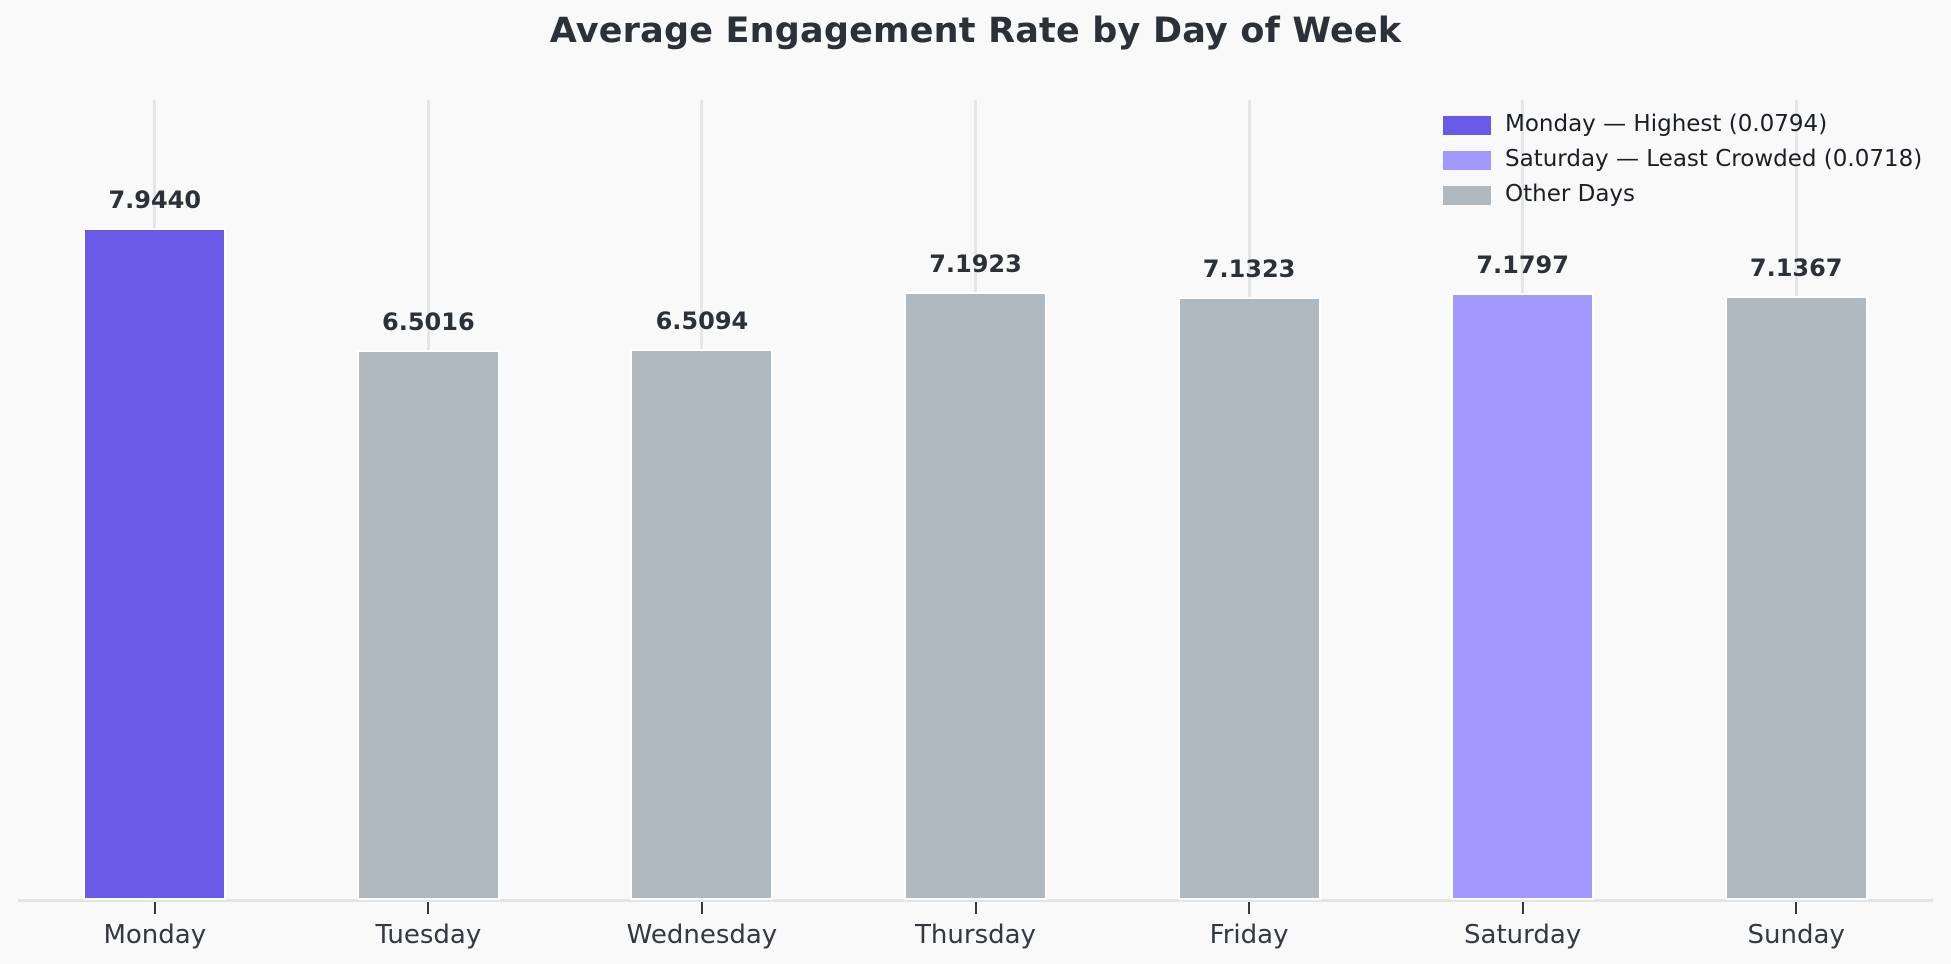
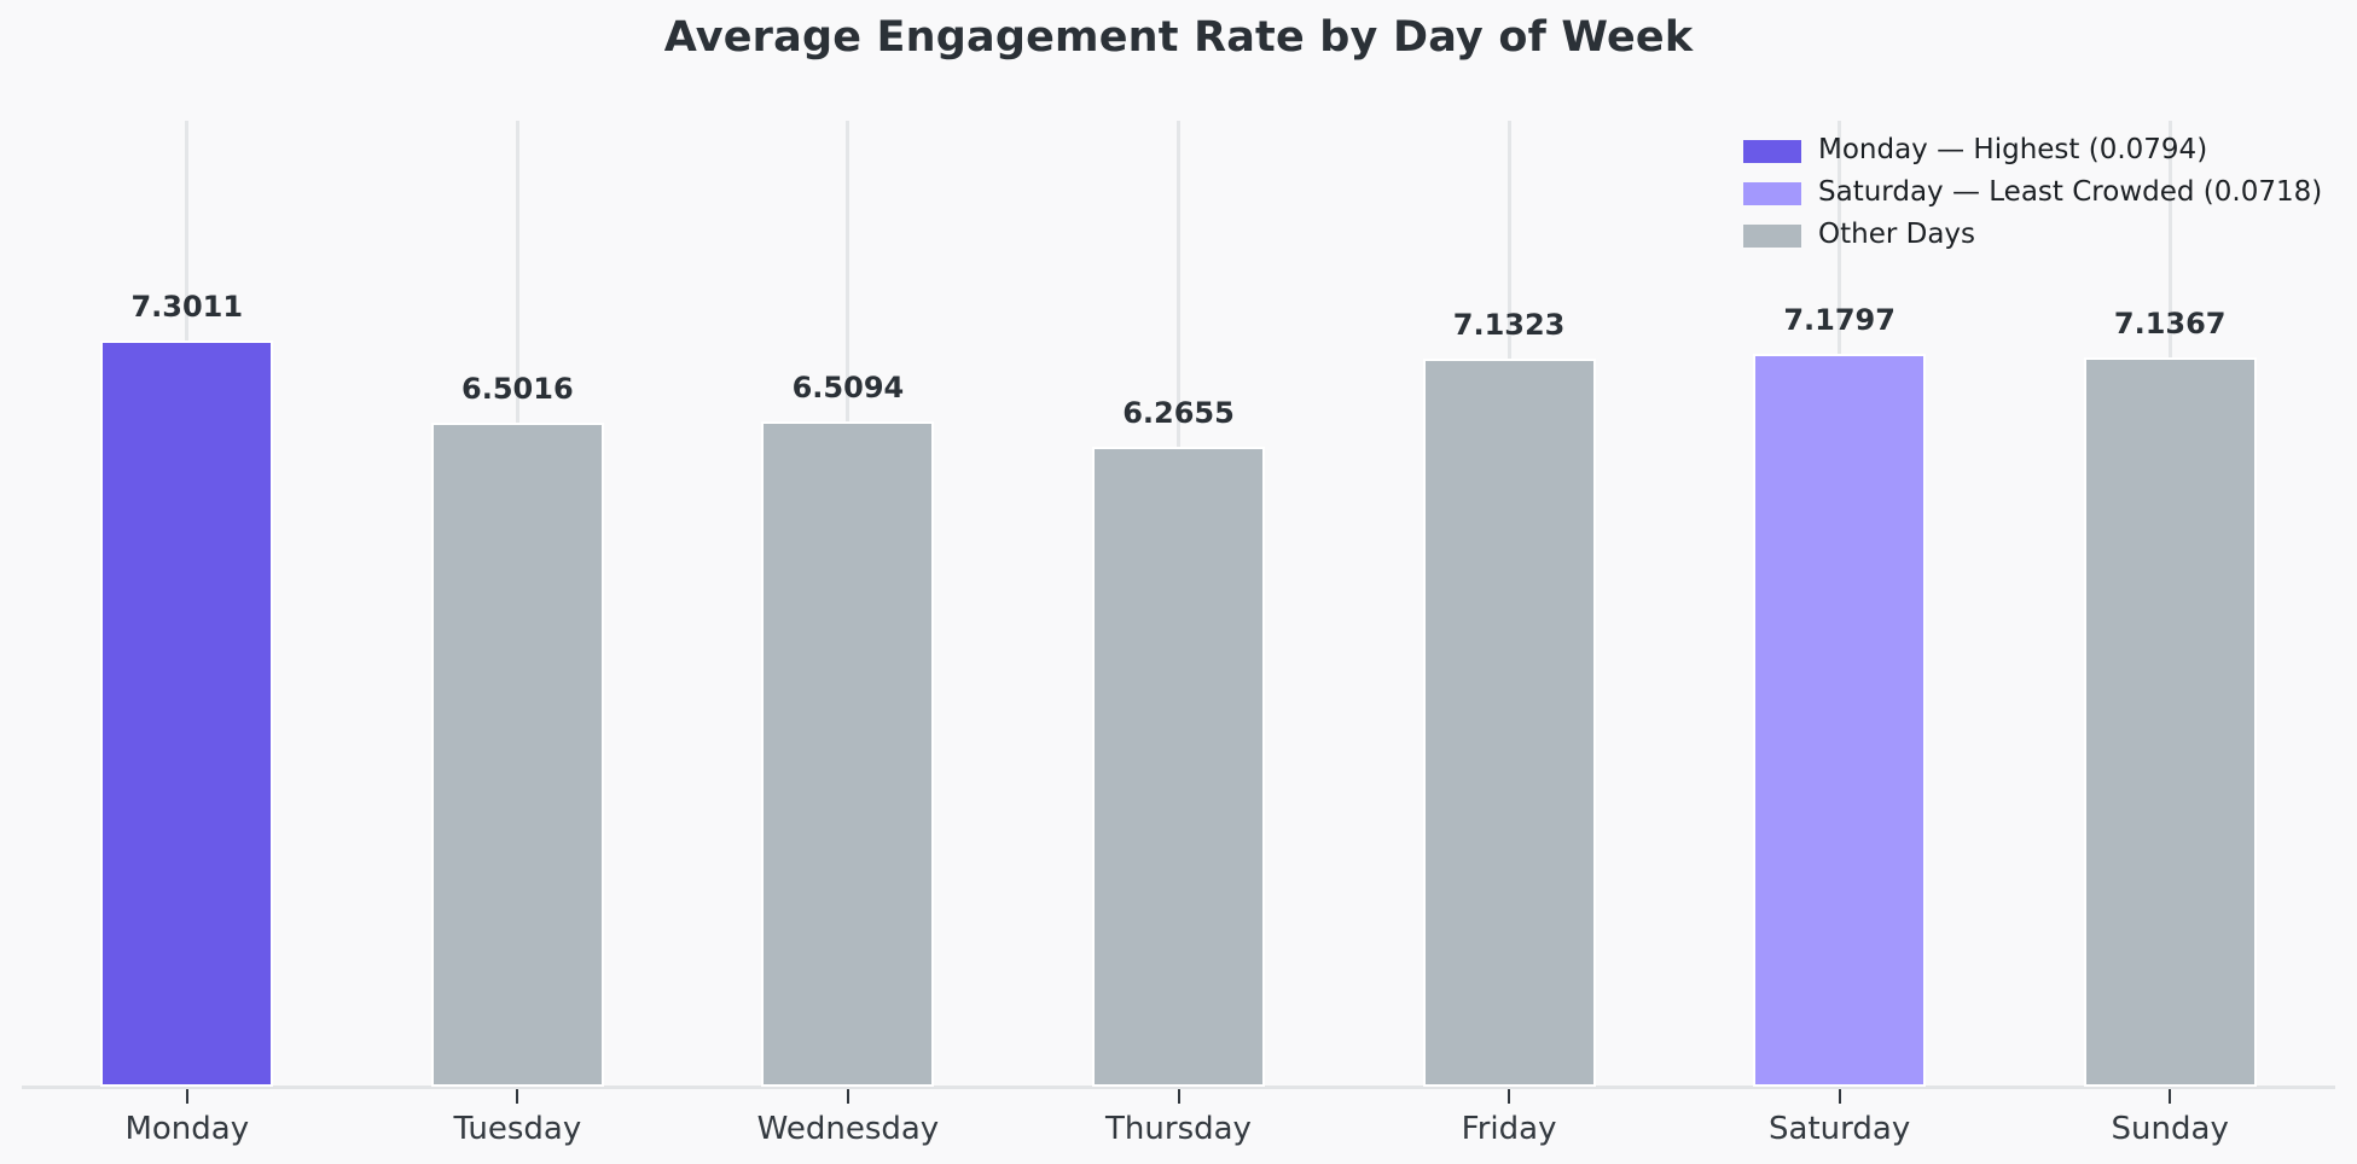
Monday: 7.9440 -> 7.3011
Thursday: 7.1923 -> 6.2655
